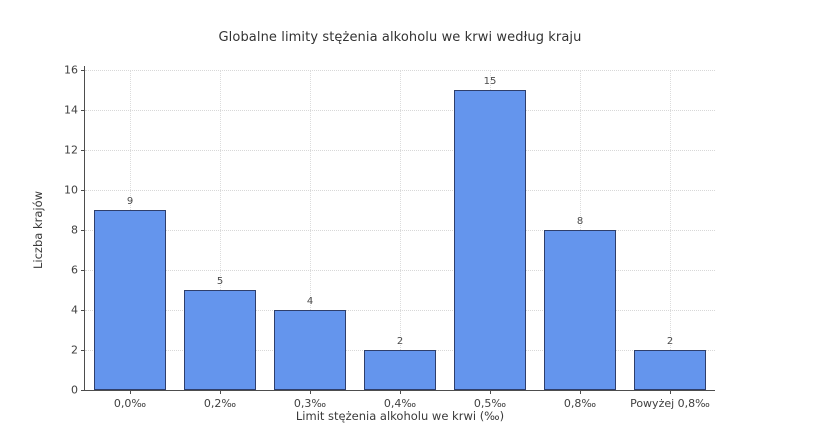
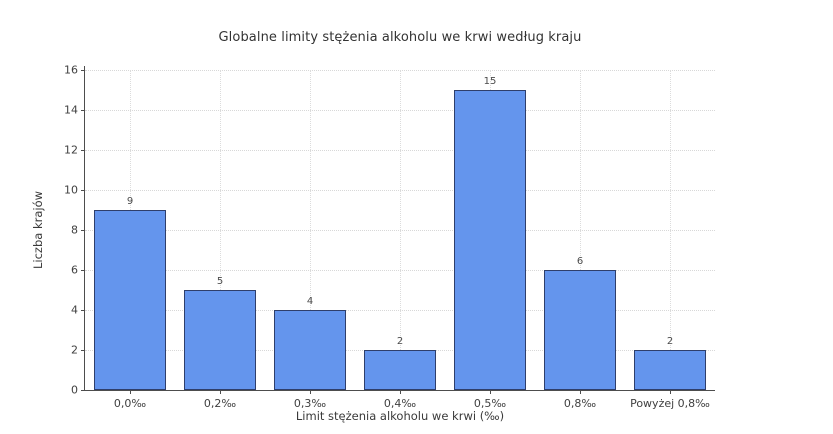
0,8‰: 8 -> 6
